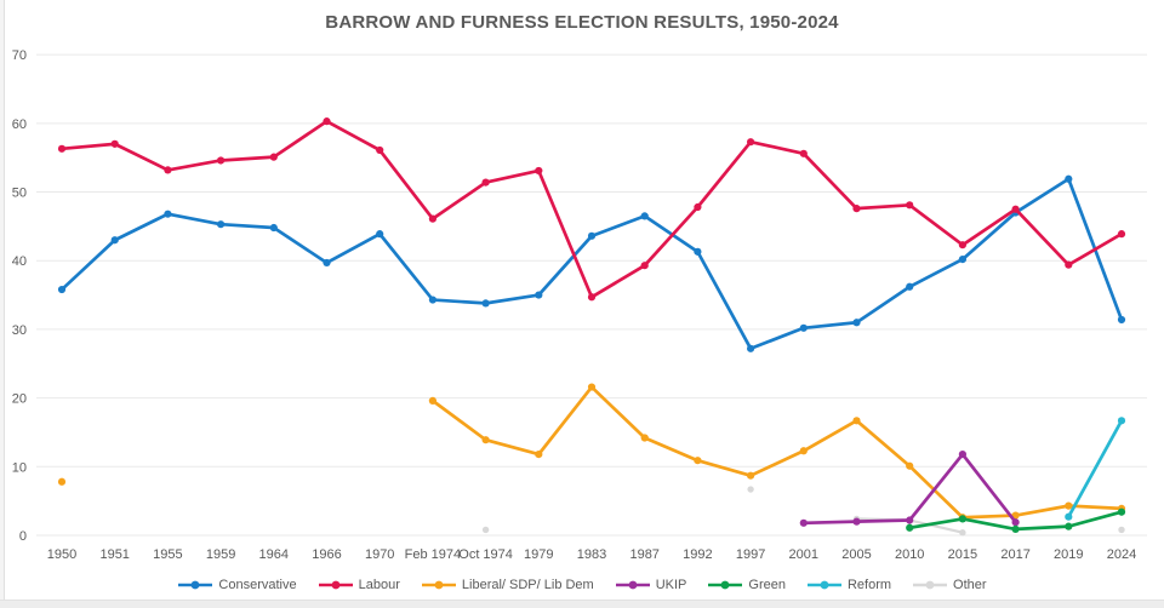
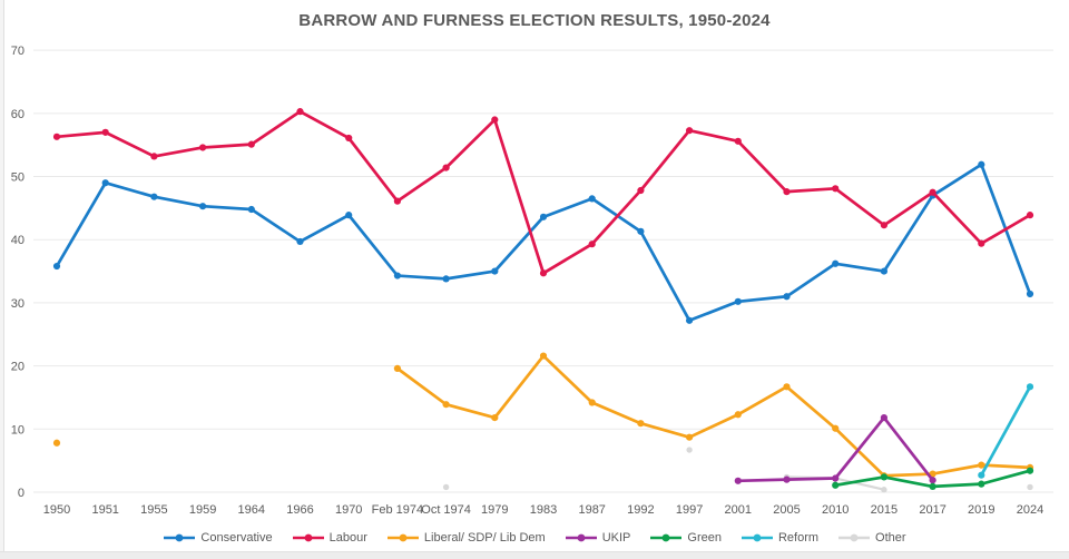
Conservative/1951: 43 -> 49
Labour/1979: 53 -> 59
Conservative/2015: 40 -> 35
